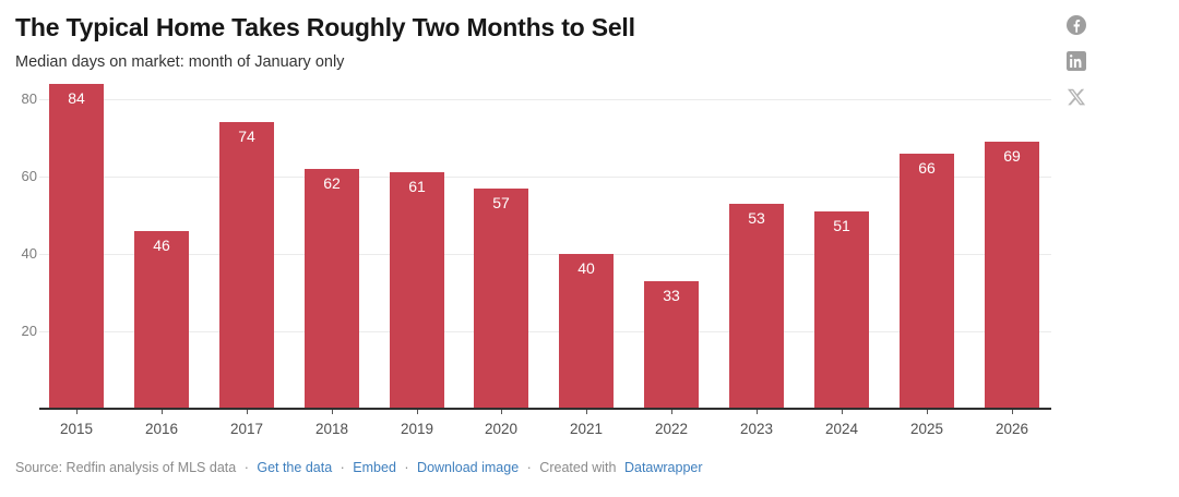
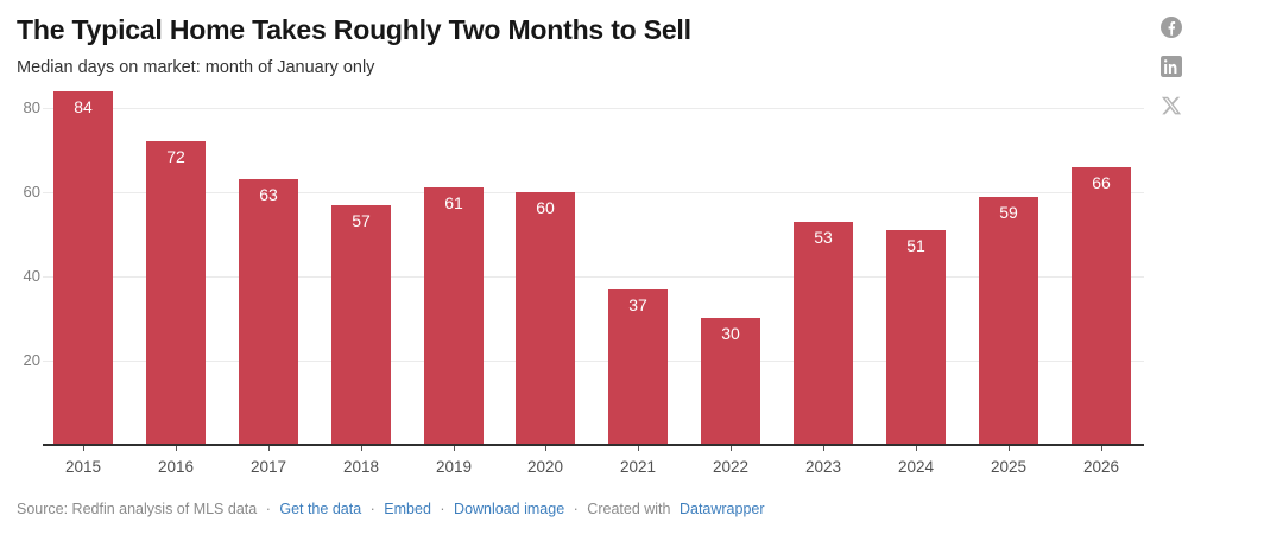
2016: 46 -> 72
2017: 74 -> 63
2018: 62 -> 57
2020: 57 -> 60
2021: 40 -> 37
2022: 33 -> 30
2025: 66 -> 59
2026: 69 -> 66
